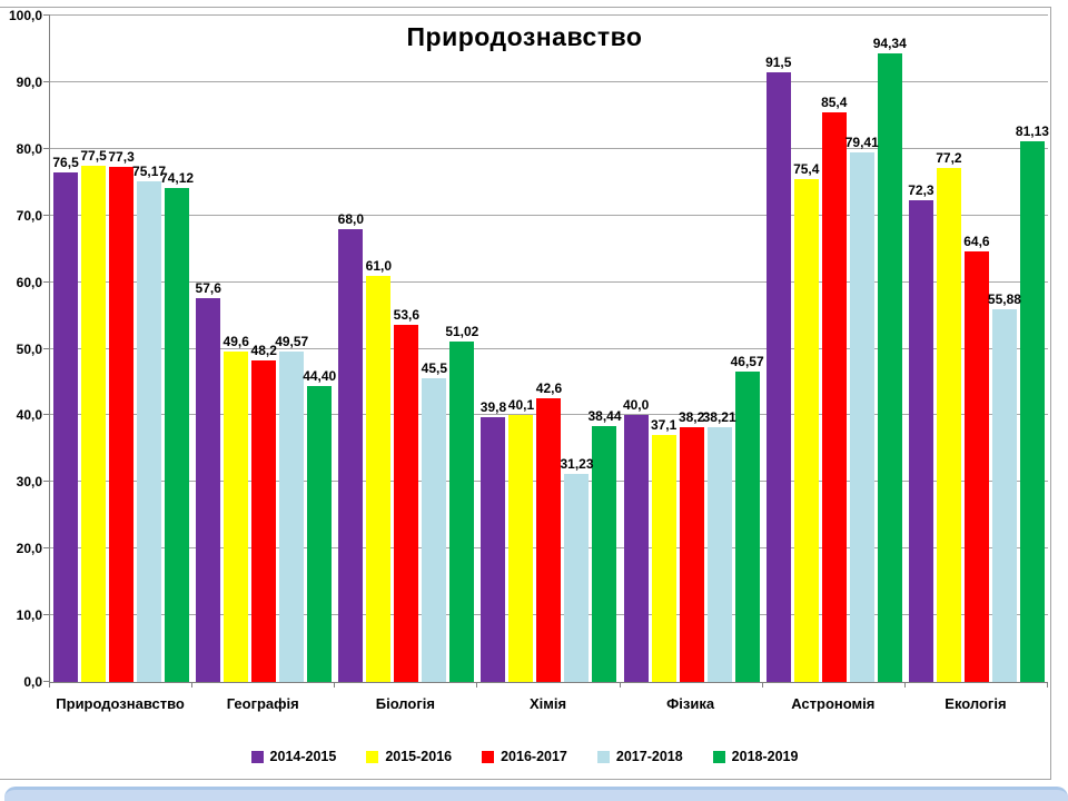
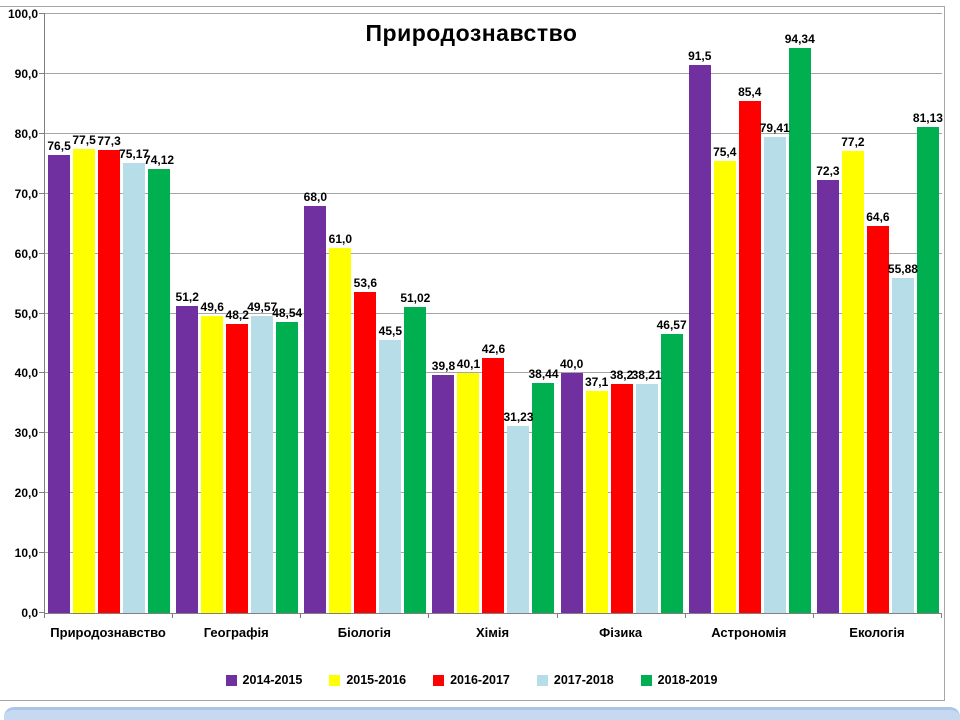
2014-2015/Географія: 57,6 -> 51,2
2018-2019/Географія: 44,40 -> 48,54
